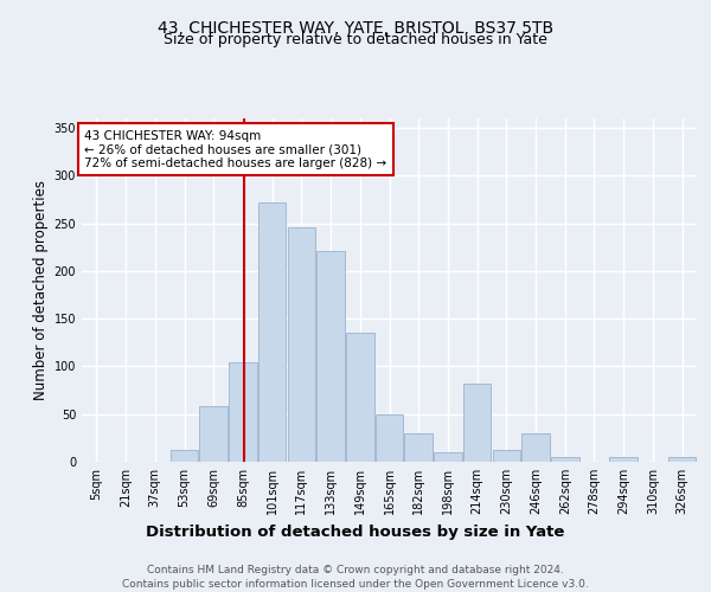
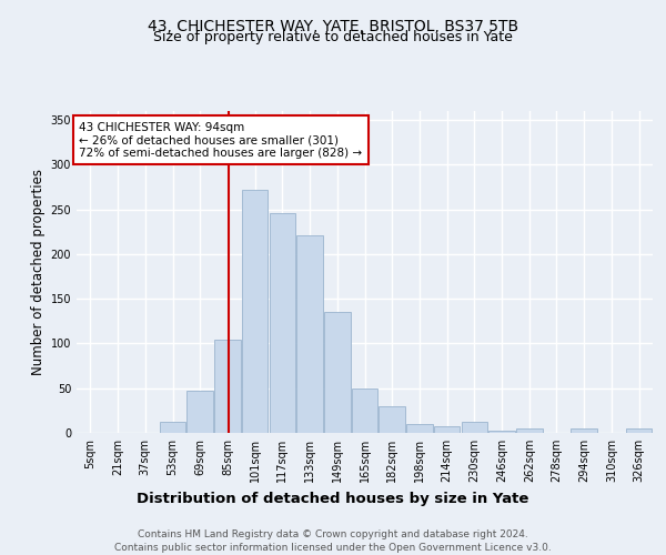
69sqm: 58 -> 47
214sqm: 82 -> 7
246sqm: 30 -> 3
